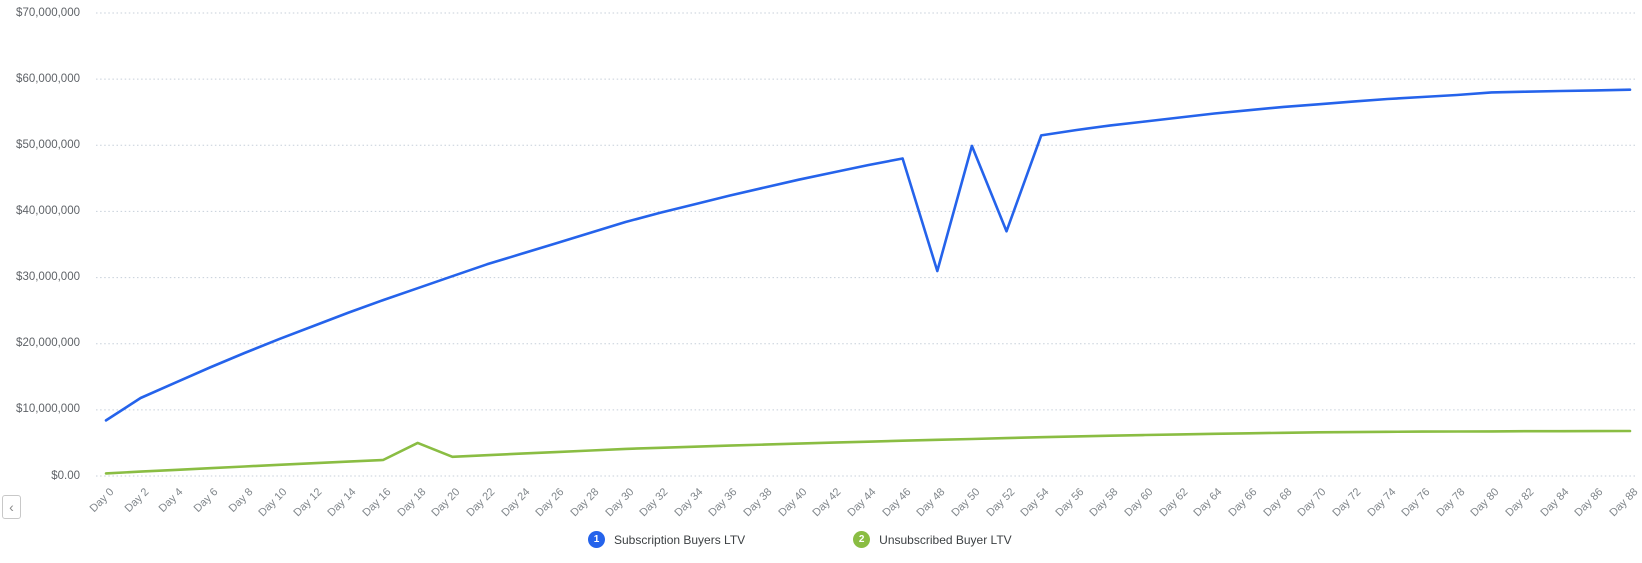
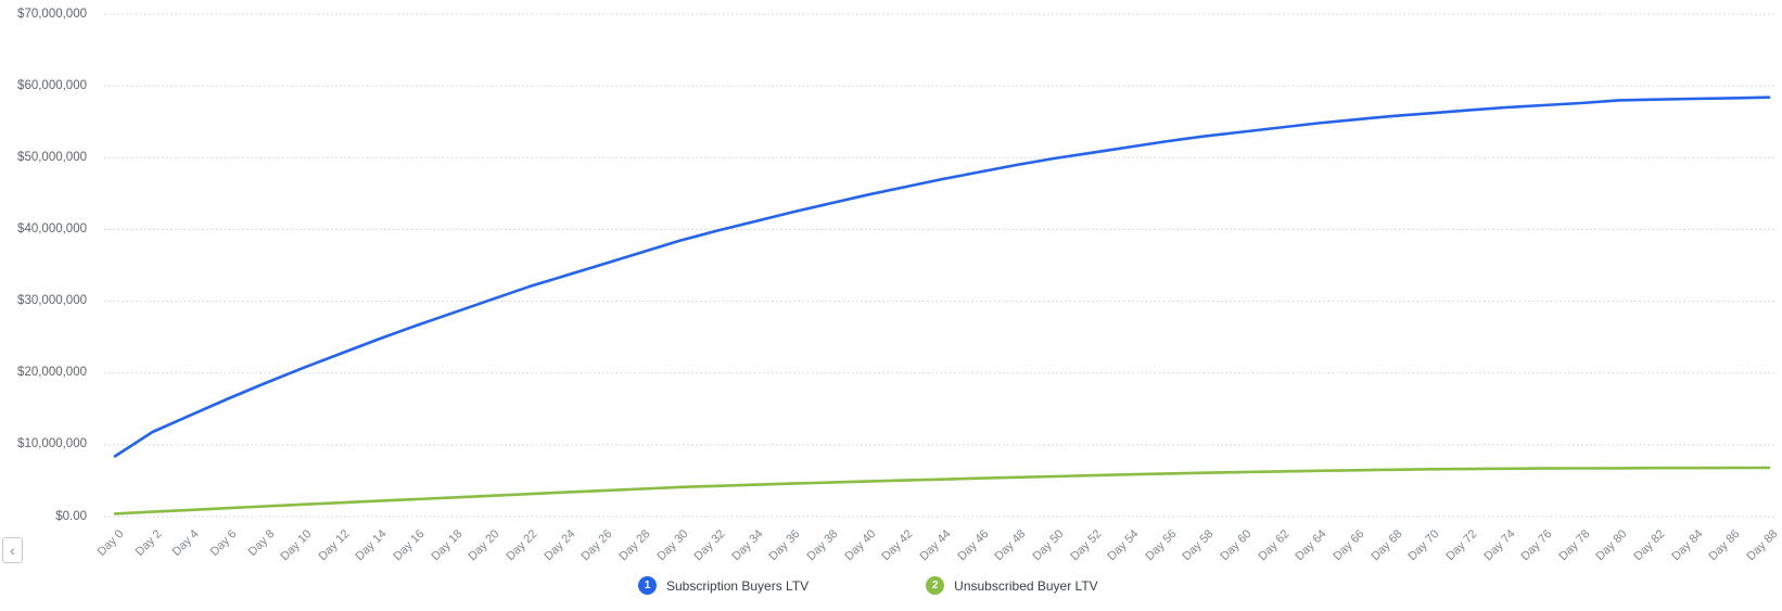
Unsubscribed Buyer LTV/Day 18: $5000000 -> $3000000
Subscription Buyers LTV/Day 48: $31000000 -> $49000000
Subscription Buyers LTV/Day 52: $37000000 -> $51000000
